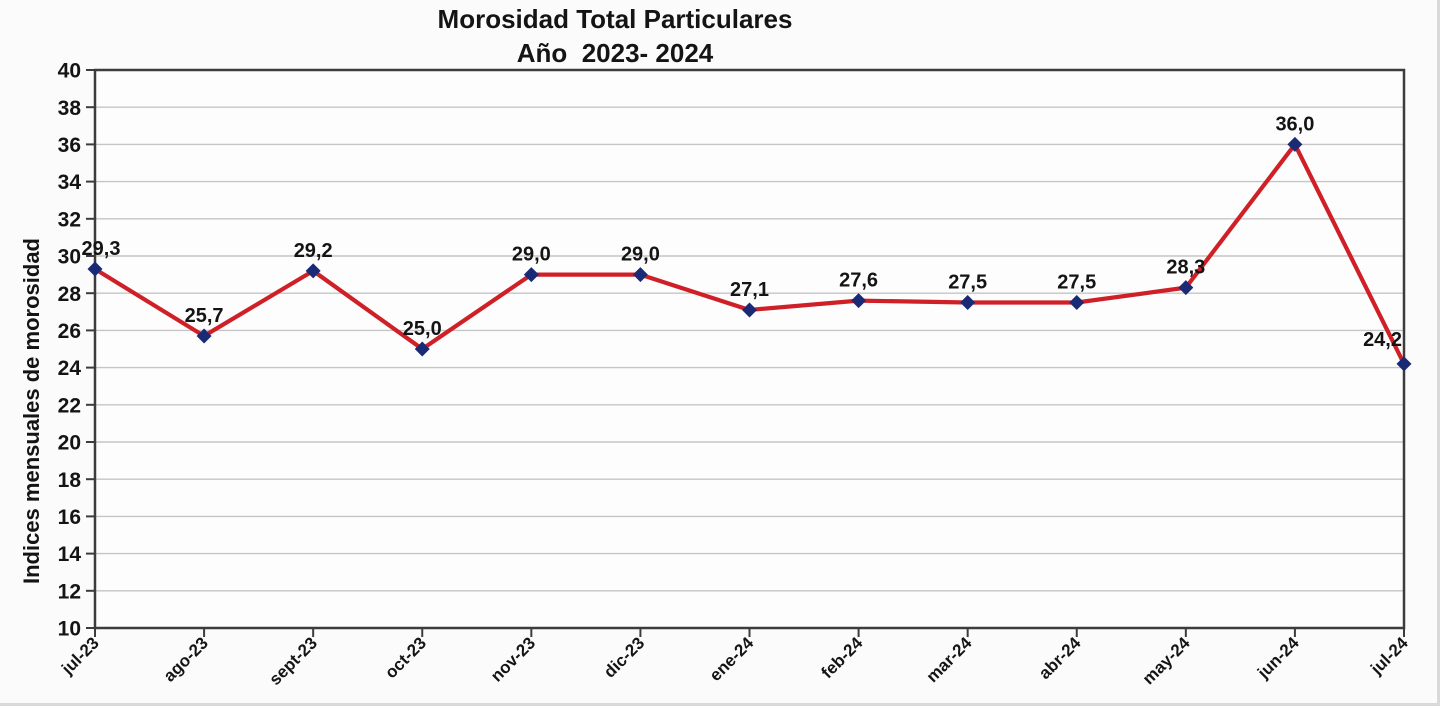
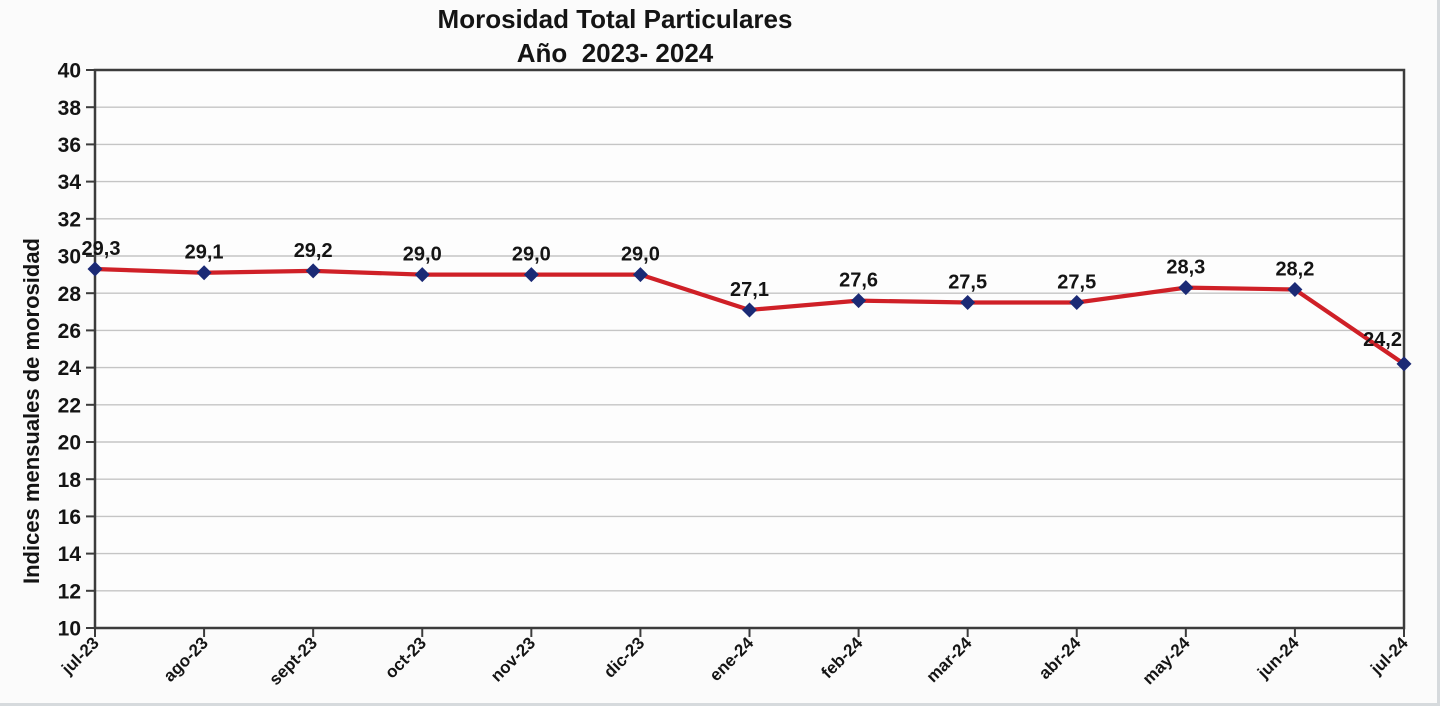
ago-23: 25,7 -> 29,1
oct-23: 25,0 -> 29,0
jun-24: 36,0 -> 28,2
